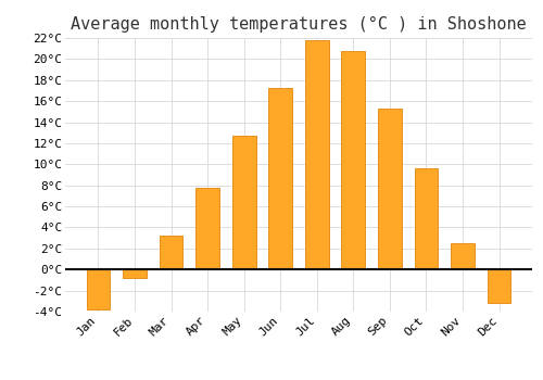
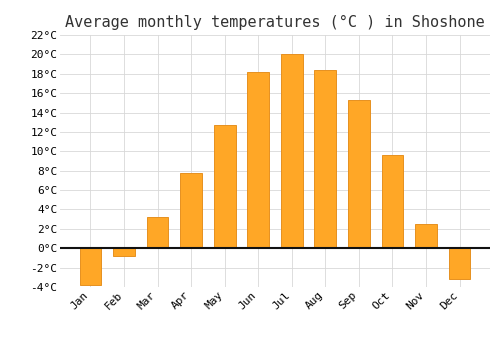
Jun: 17.3°C -> 18.2°C
Jul: 21.8°C -> 20.0°C
Aug: 20.8°C -> 18.4°C
